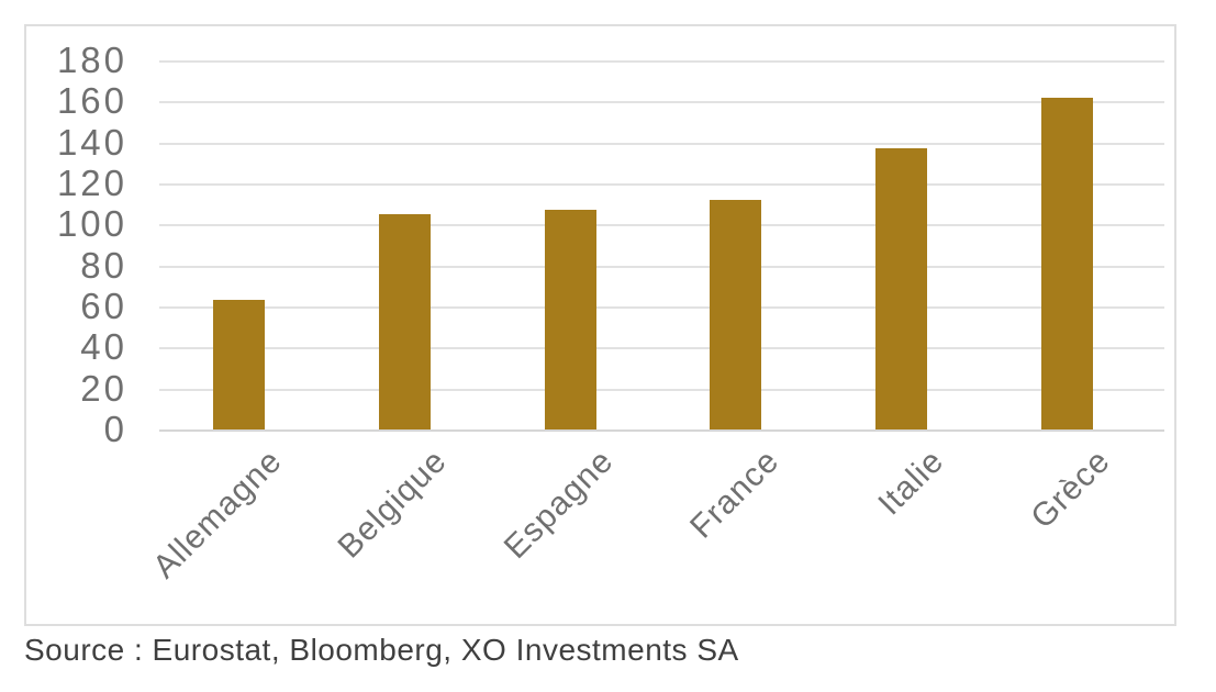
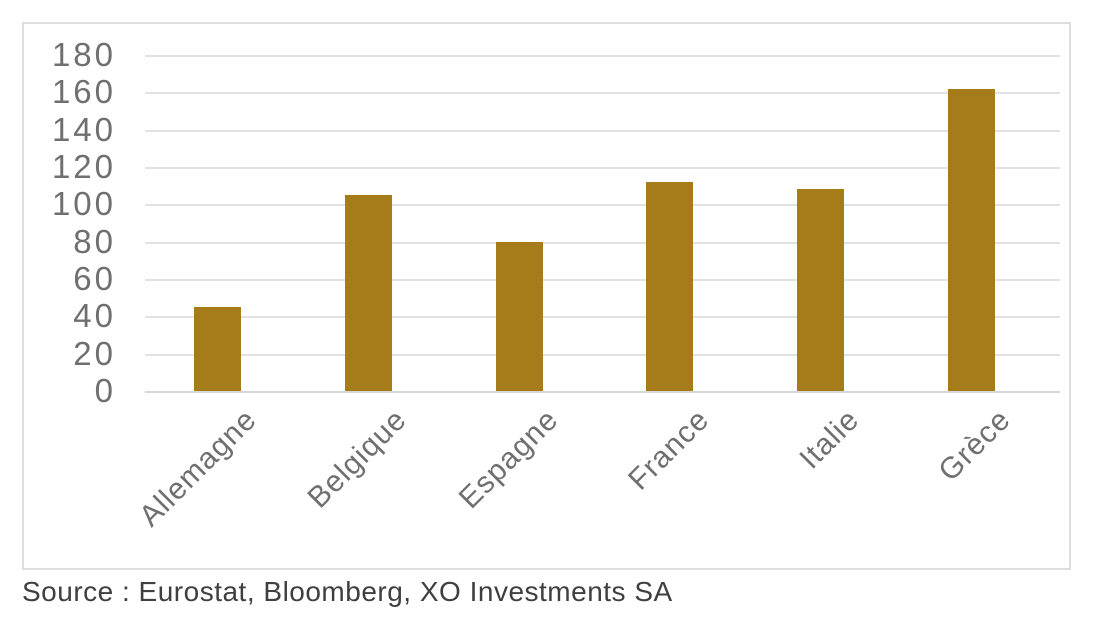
Allemagne: 63 -> 45
Espagne: 107 -> 80
Italie: 137 -> 108
